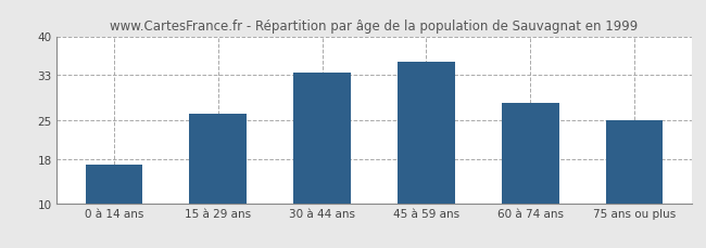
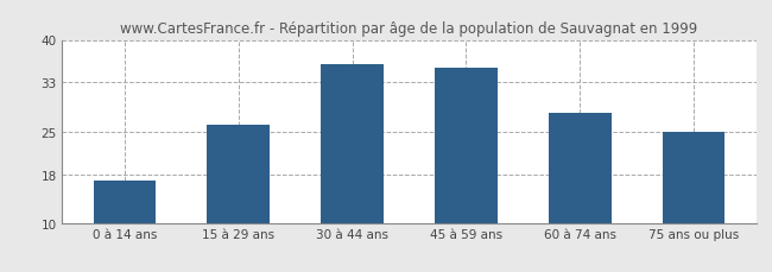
30 à 44 ans: 33.5 -> 36.0
